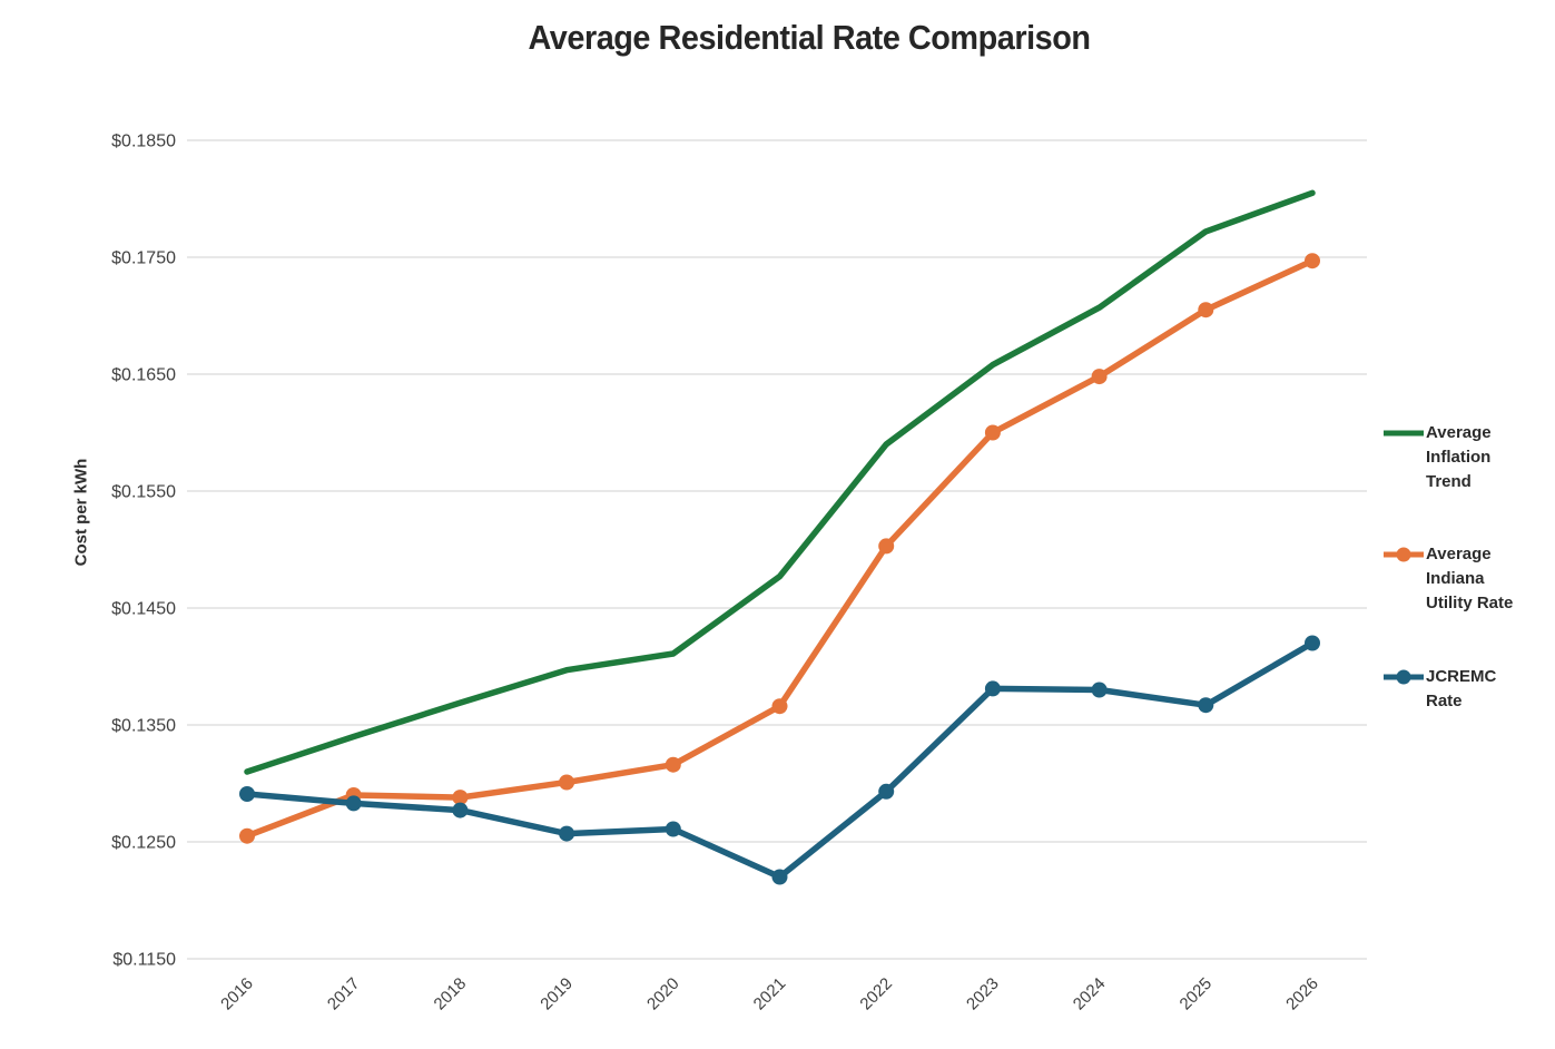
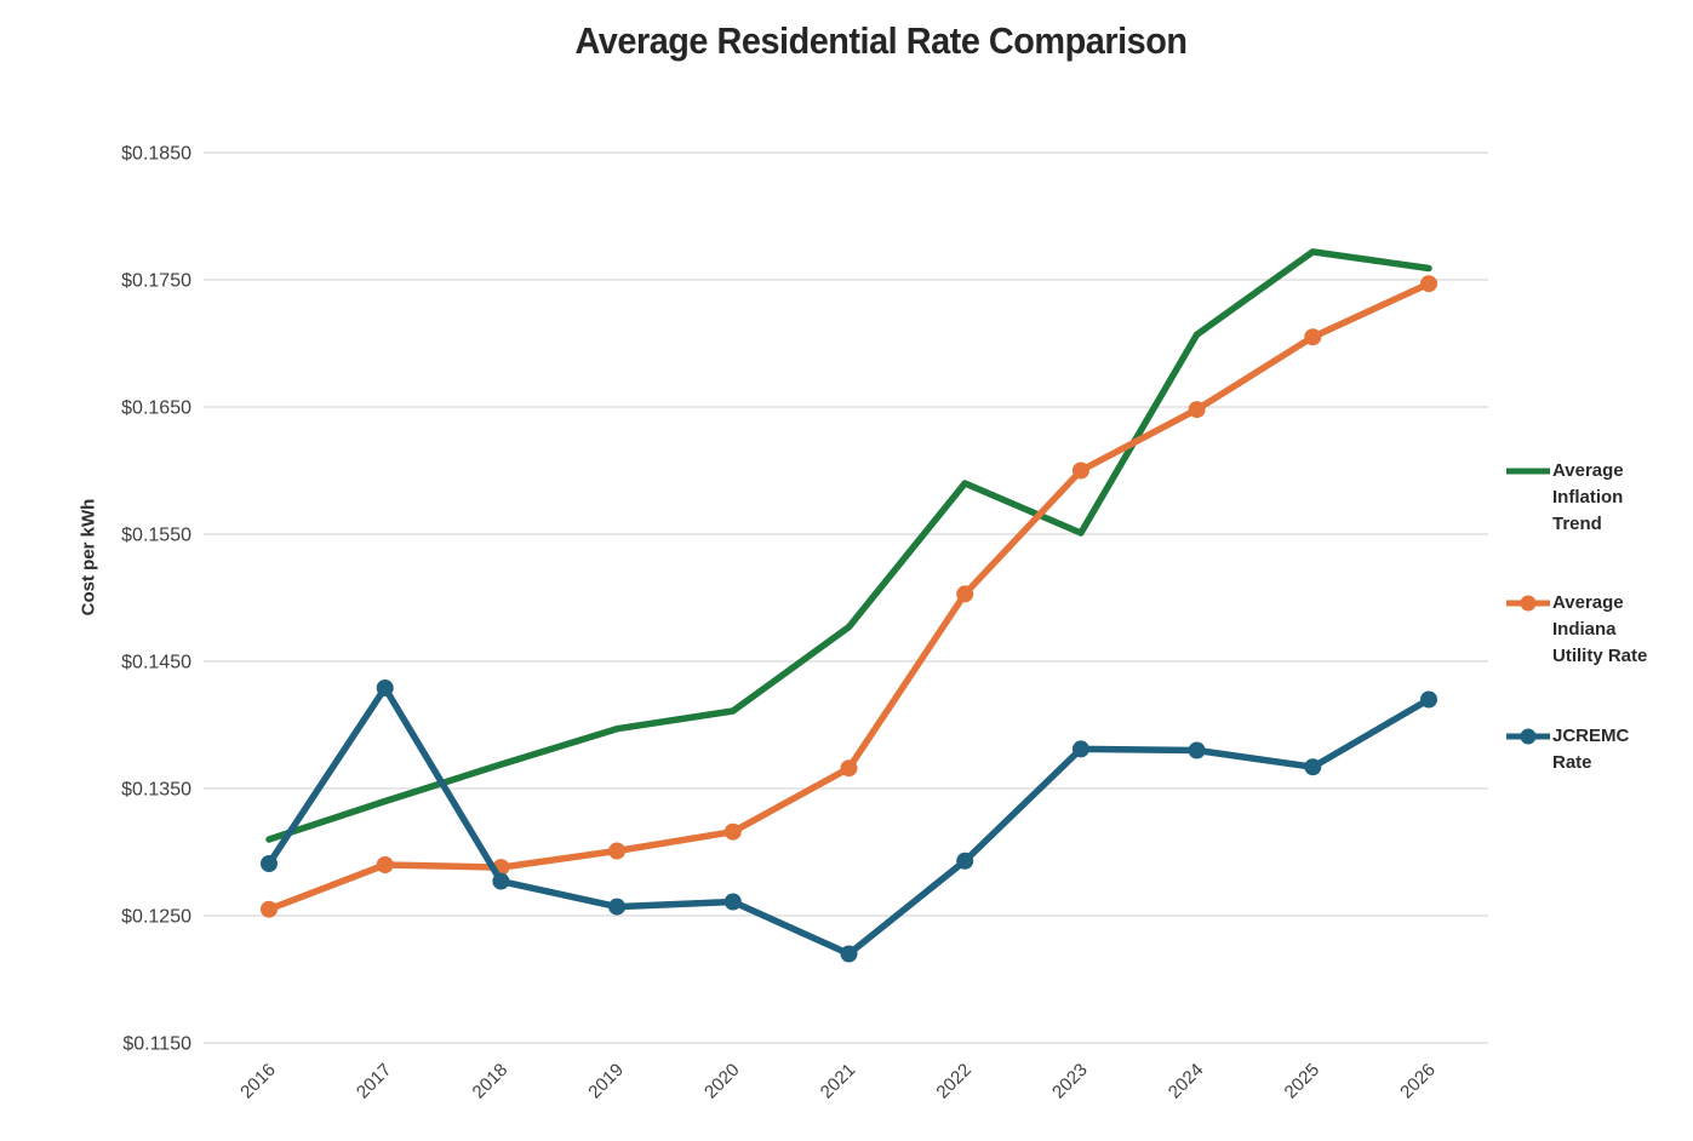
JCREMC Rate/2017: $0.1283 -> $0.1429
Average Inflation Trend/2023: $0.1658 -> $0.1551
Average Inflation Trend/2026: $0.1805 -> $0.1759
